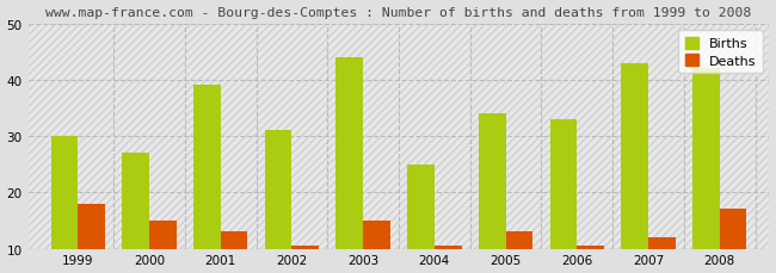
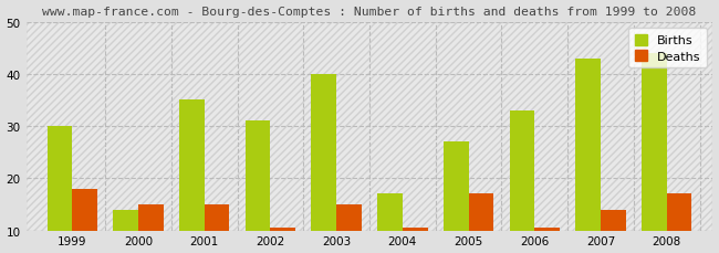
Births/2000: 27 -> 14
Births/2001: 39 -> 35
Deaths/2001: 13.0 -> 15.0
Births/2003: 44 -> 40
Births/2004: 25 -> 17
Births/2005: 34 -> 27
Deaths/2005: 13.0 -> 17.0
Deaths/2007: 12.0 -> 14.0
Births/2008: 42 -> 44
